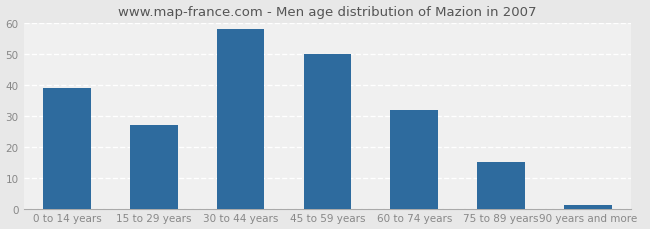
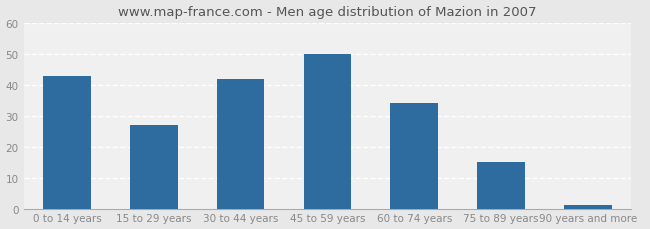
0 to 14 years: 39 -> 43
30 to 44 years: 58 -> 42
60 to 74 years: 32 -> 34
